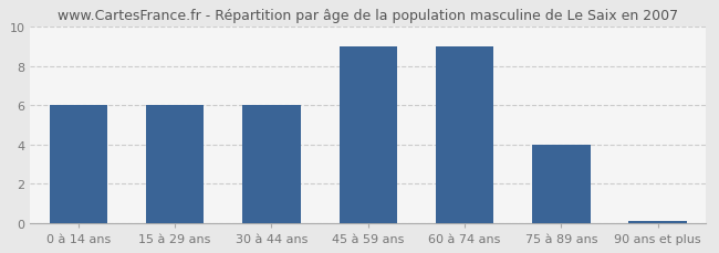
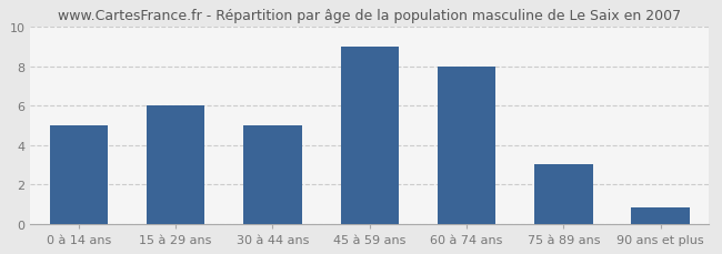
0 à 14 ans: 6.0 -> 5.0
30 à 44 ans: 6.0 -> 5.0
60 à 74 ans: 9.0 -> 8.0
75 à 89 ans: 4.0 -> 3.0
90 ans et plus: 0.1 -> 0.8
